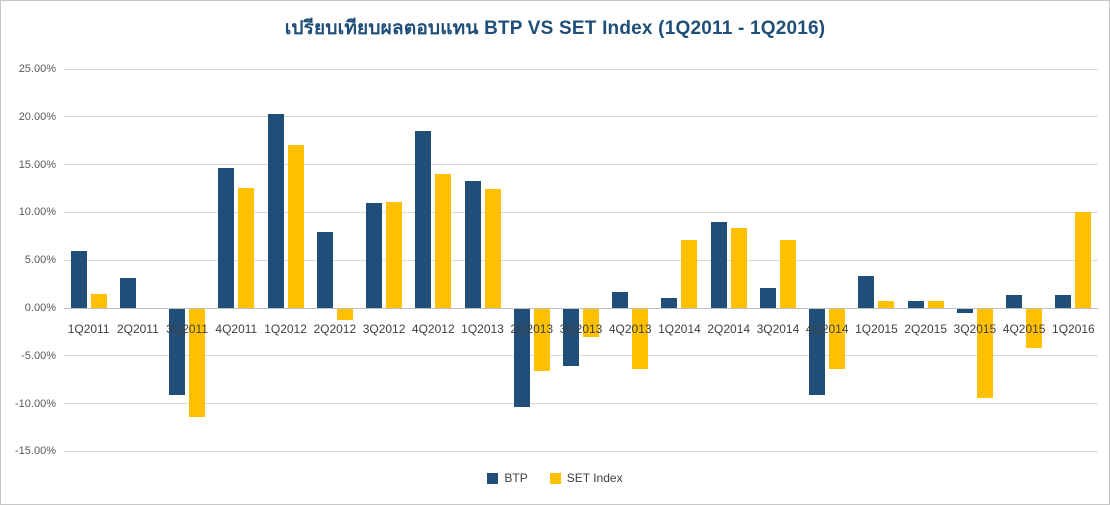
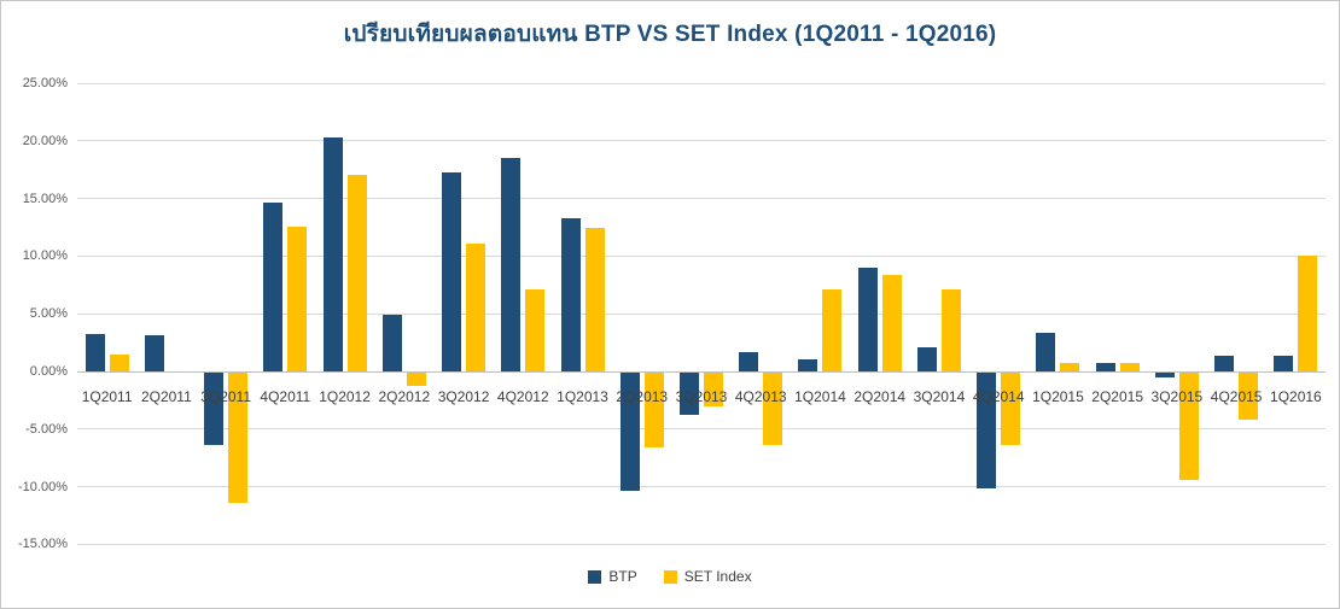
BTP/1Q2011: 6% -> 3%
BTP/3Q2011: -9% -> -6%
BTP/2Q2012: 8% -> 5%
BTP/3Q2012: 11% -> 17%
SET Index/4Q2012: 14% -> 7%
BTP/3Q2013: -6% -> -4%
BTP/4Q2014: -9% -> -10%
